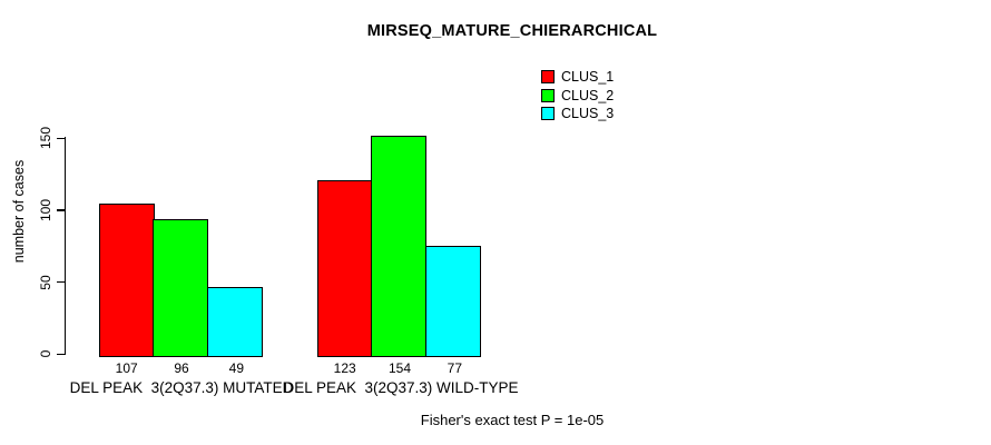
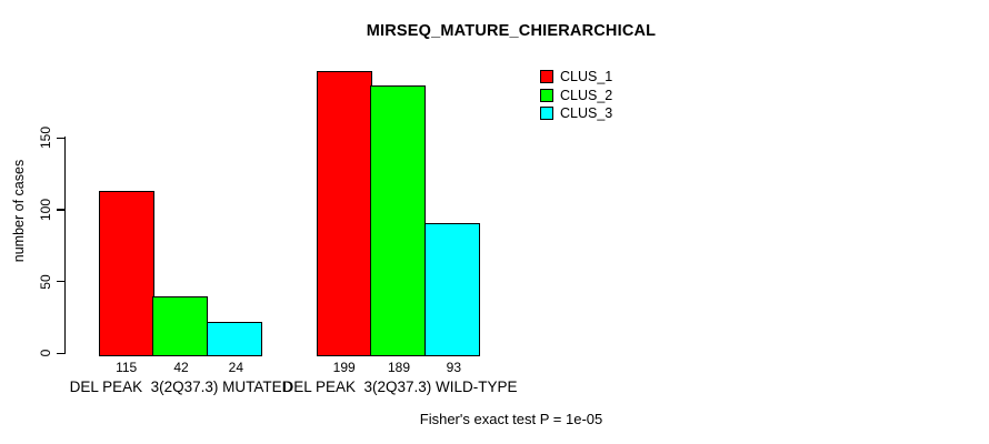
CLUS_1/DEL PEAK 3(2Q37.3) MUTATED: 107 -> 115
CLUS_2/DEL PEAK 3(2Q37.3) MUTATED: 96 -> 42
CLUS_3/DEL PEAK 3(2Q37.3) MUTATED: 49 -> 24
CLUS_1/DEL PEAK 3(2Q37.3) WILD-TYPE: 123 -> 199
CLUS_2/DEL PEAK 3(2Q37.3) WILD-TYPE: 154 -> 189
CLUS_3/DEL PEAK 3(2Q37.3) WILD-TYPE: 77 -> 93
